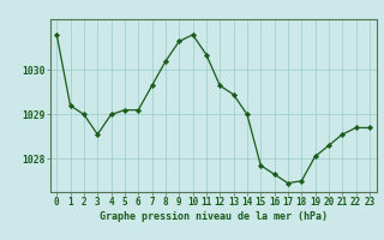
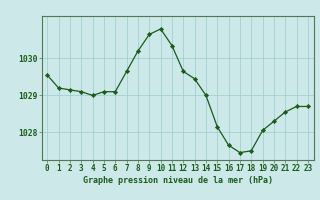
0: 1030.80 -> 1029.55
2: 1029.00 -> 1029.15
3: 1028.55 -> 1029.10
15: 1027.85 -> 1028.15
